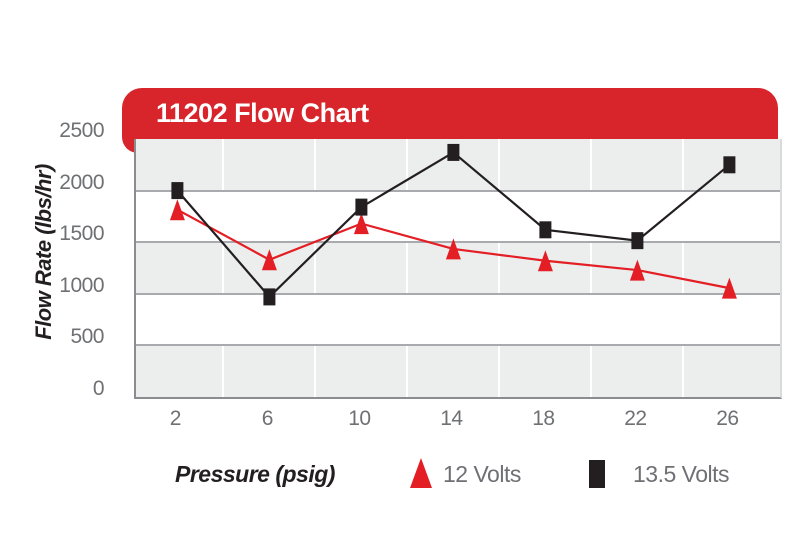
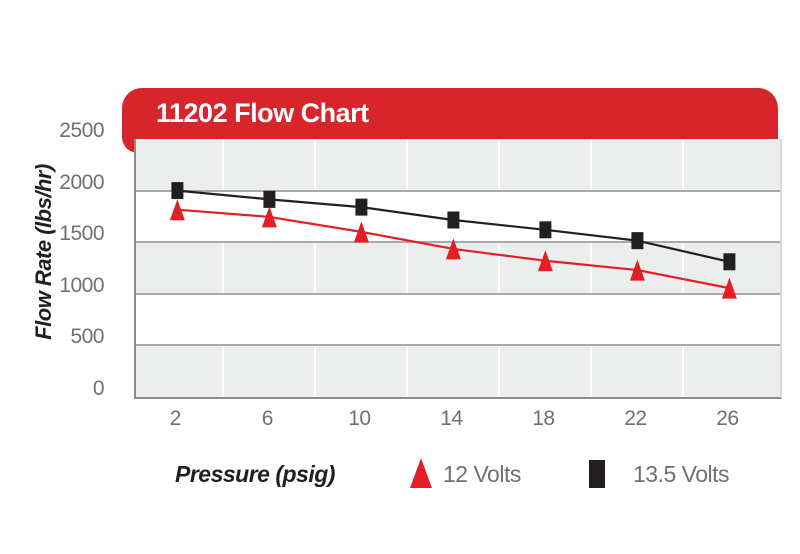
12 Volts/6: 1330 -> 1740
13.5 Volts/6: 970 -> 1920
12 Volts/10: 1680 -> 1600
13.5 Volts/14: 2370 -> 1720
13.5 Volts/26: 2250 -> 1310
